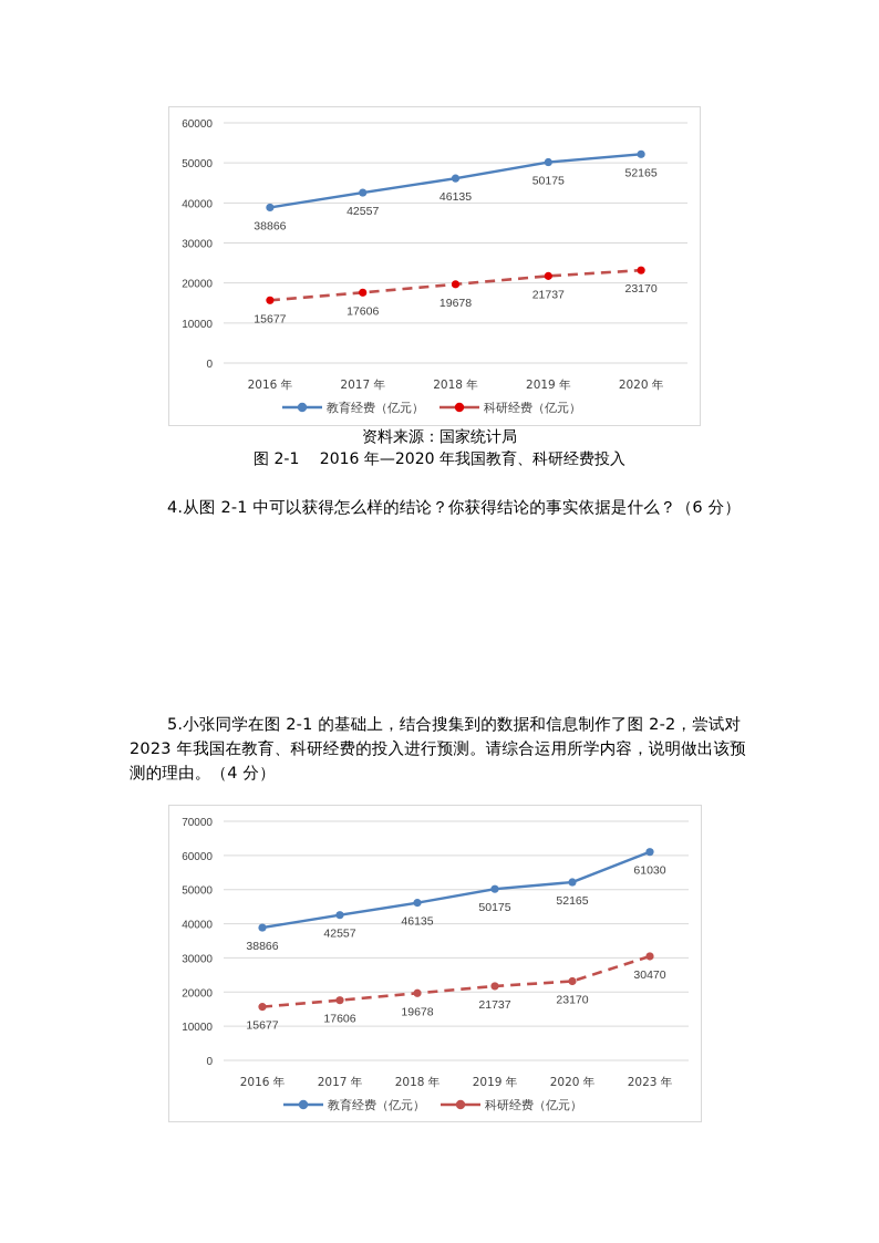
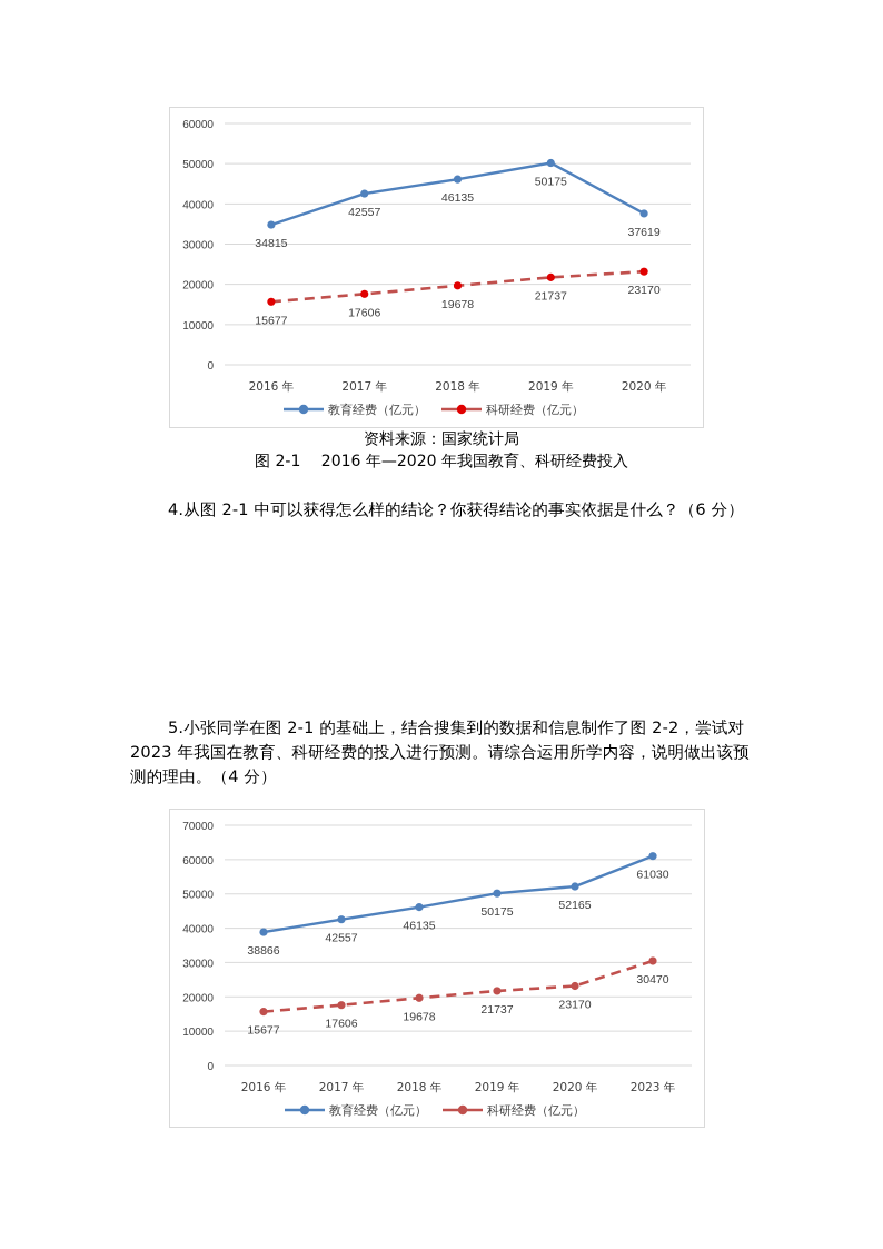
图 2-1 2016 年—2020 年我国教育、科研经费投入/教育经费（亿元）/2016 年: 38866 -> 34815
图 2-1 2016 年—2020 年我国教育、科研经费投入/教育经费（亿元）/2020 年: 52165 -> 37619
